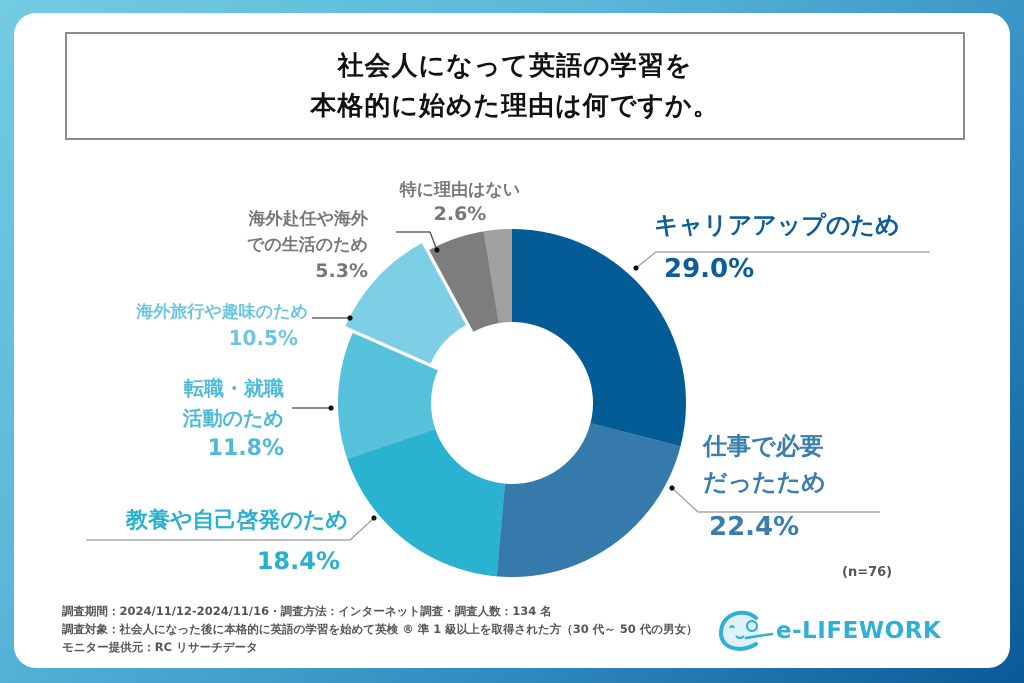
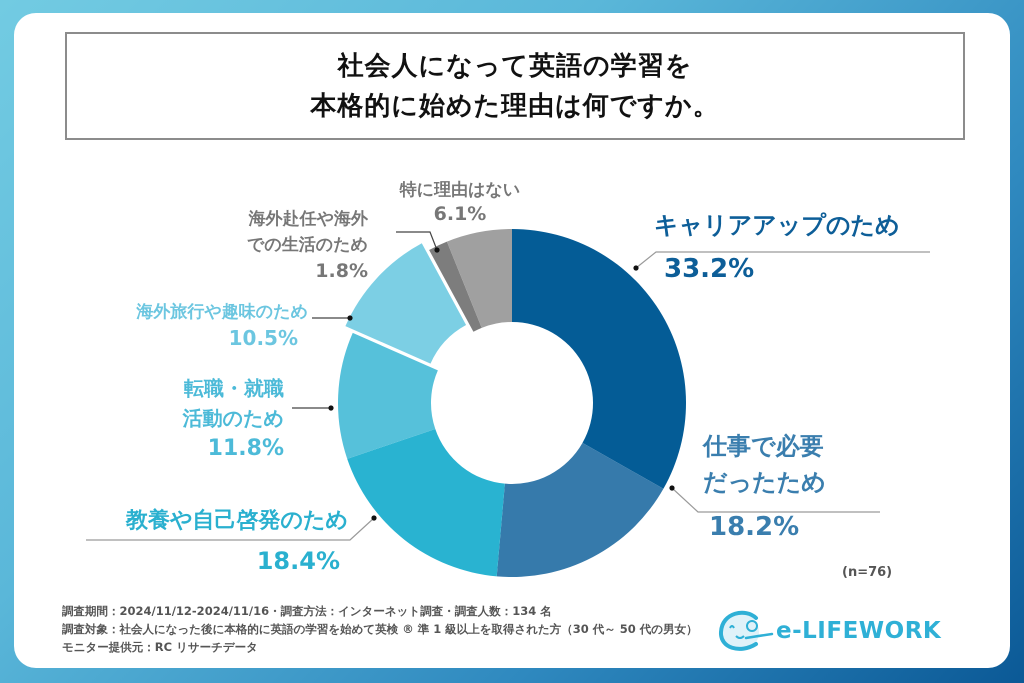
キャリアアップのため: 29.0% -> 33.2%
仕事で必要だったため: 22.4% -> 18.2%
海外赴任や海外での生活のため: 5.3% -> 1.8%
特に理由はない: 2.6% -> 6.1%
